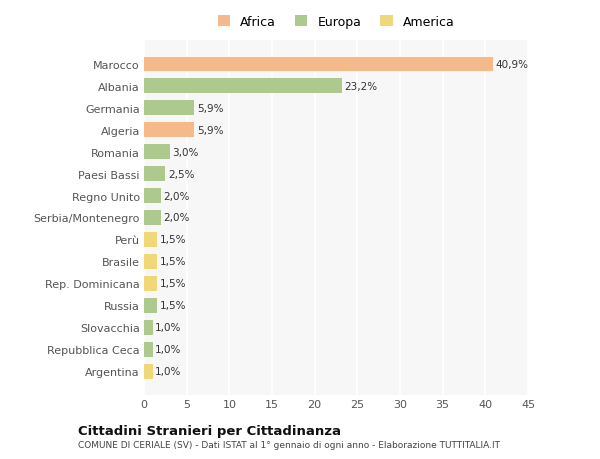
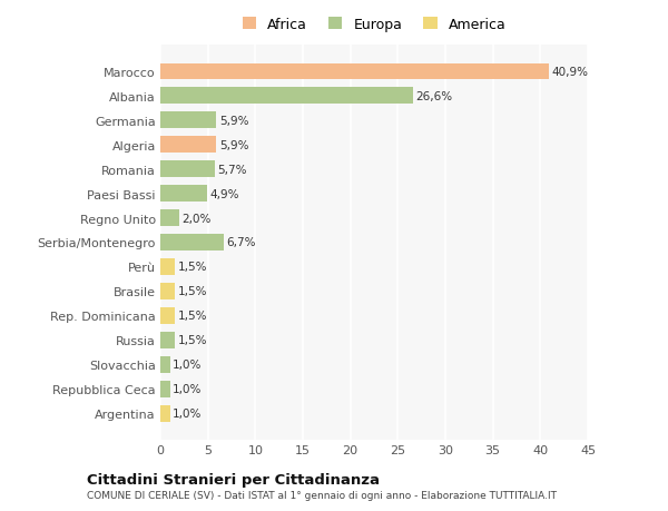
Albania: 23,2% -> 26,6%
Romania: 3,0% -> 5,7%
Paesi Bassi: 2,5% -> 4,9%
Serbia/Montenegro: 2,0% -> 6,7%
